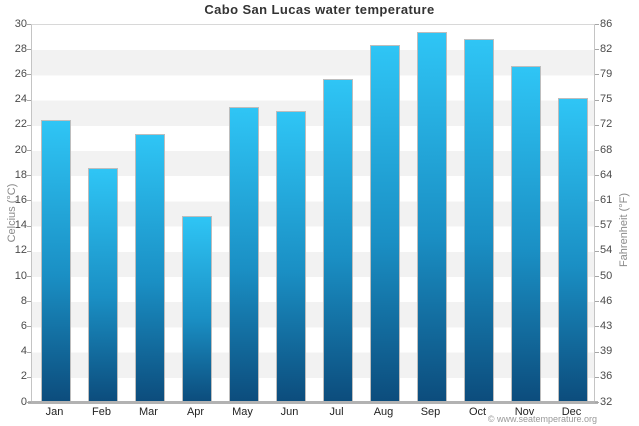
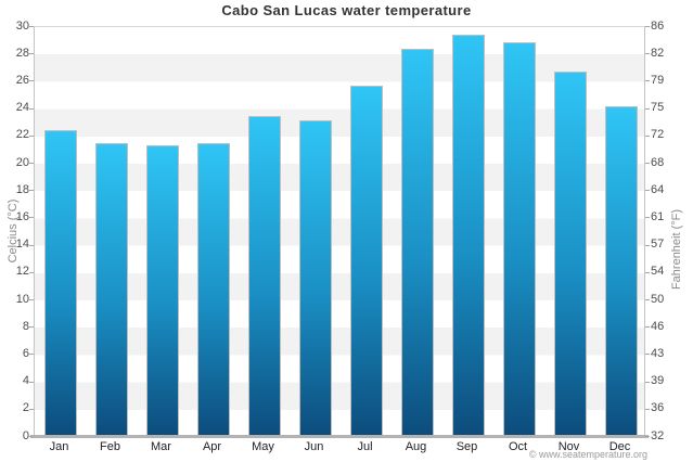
Feb: 18.6 -> 21.4
Apr: 14.8 -> 21.4
